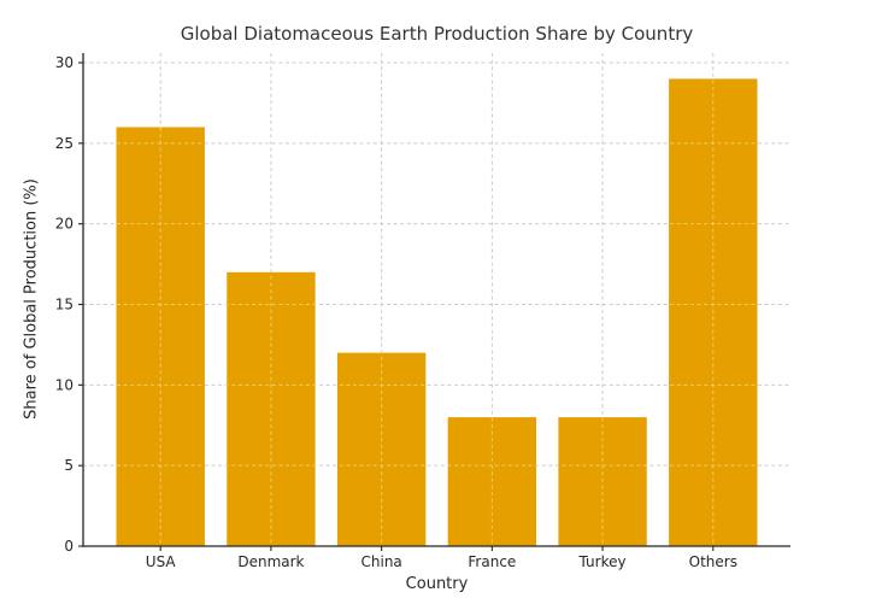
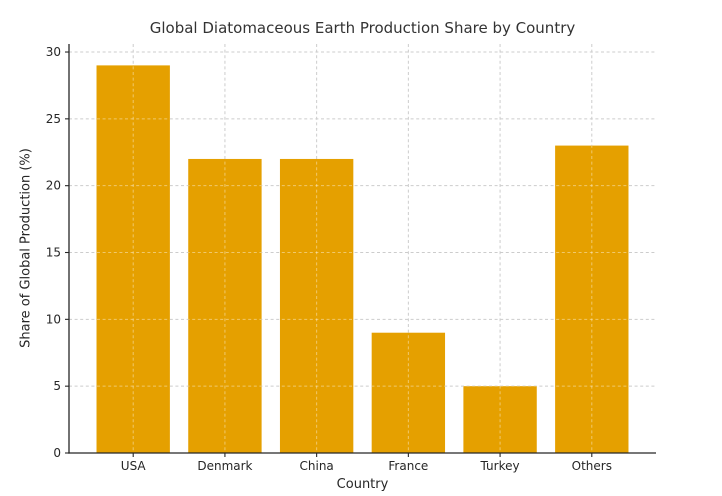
USA: 26 -> 29
Denmark: 17 -> 22
China: 12 -> 22
France: 8 -> 9
Turkey: 8 -> 5
Others: 29 -> 23
